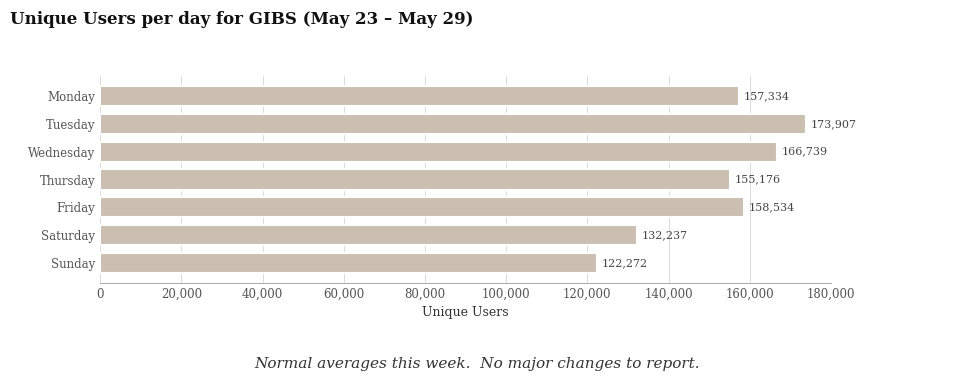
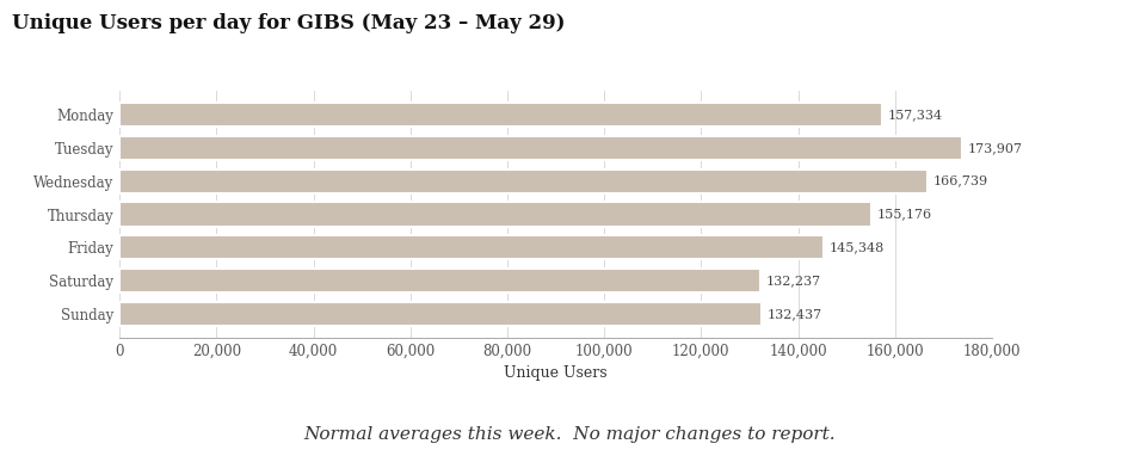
Friday: 158,534 -> 145,348
Sunday: 122,272 -> 132,437
